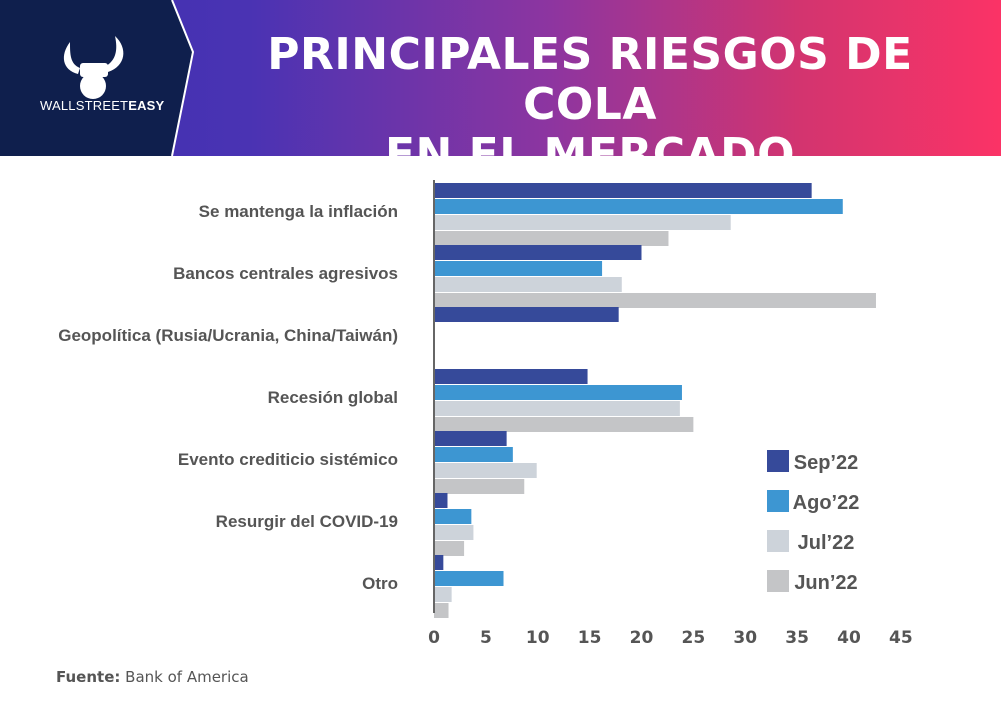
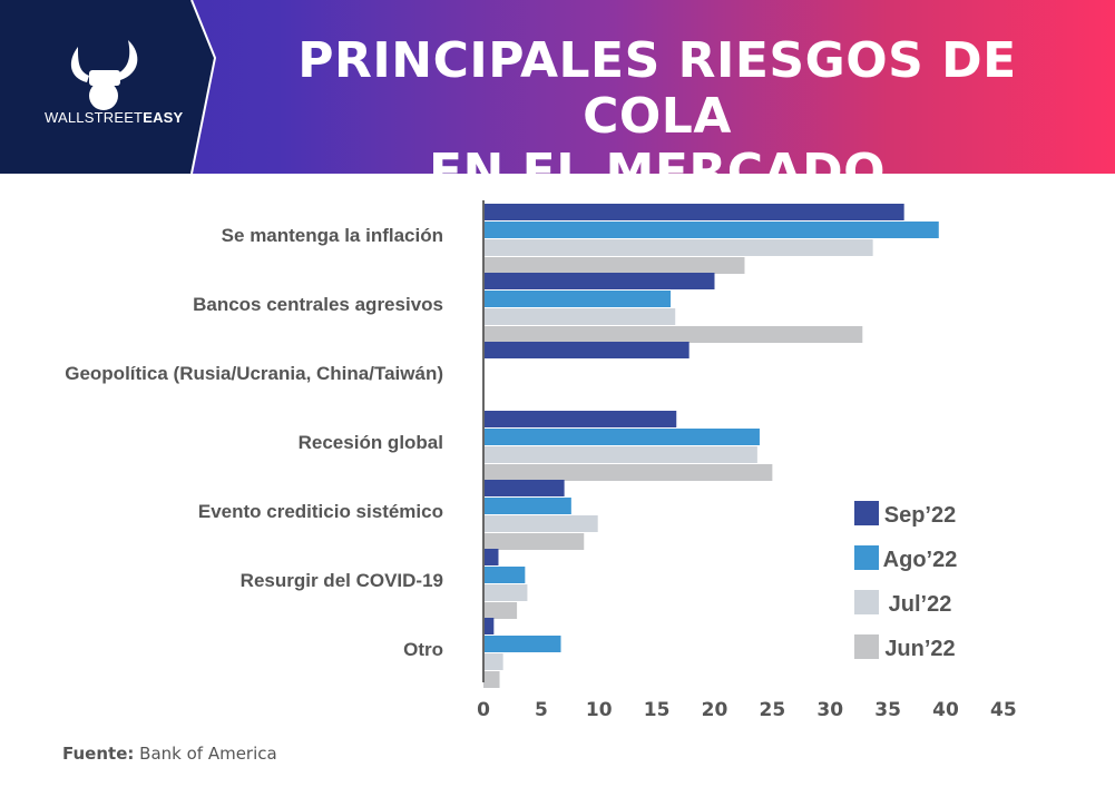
Jul’22/Se mantenga la inflación: 28.6 -> 33.7
Jul’22/Bancos centrales agresivos: 18.1 -> 16.6
Jun’22/Bancos centrales agresivos: 42.6 -> 32.8
Sep’22/Recesión global: 14.8 -> 16.7
